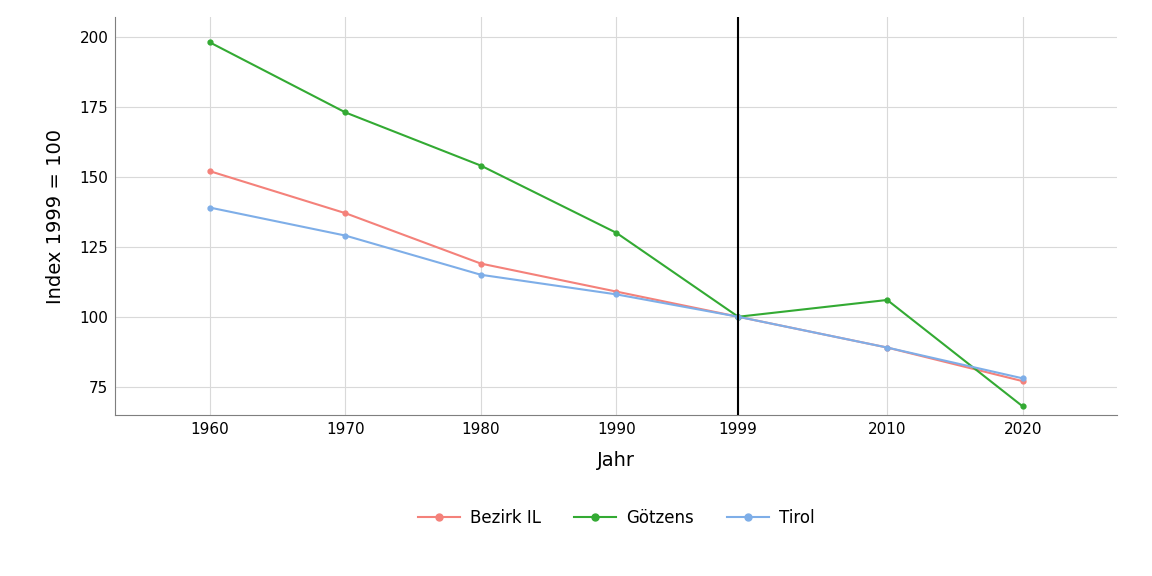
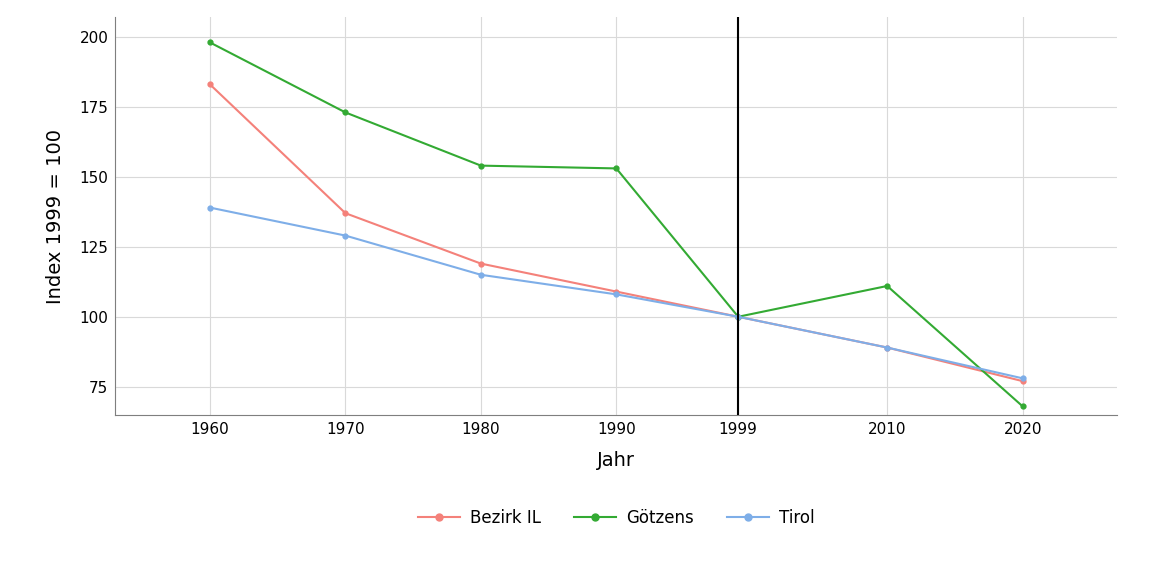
Bezirk IL/1960: 152 -> 183
Götzens/1990: 130 -> 153
Götzens/2010: 106 -> 111
